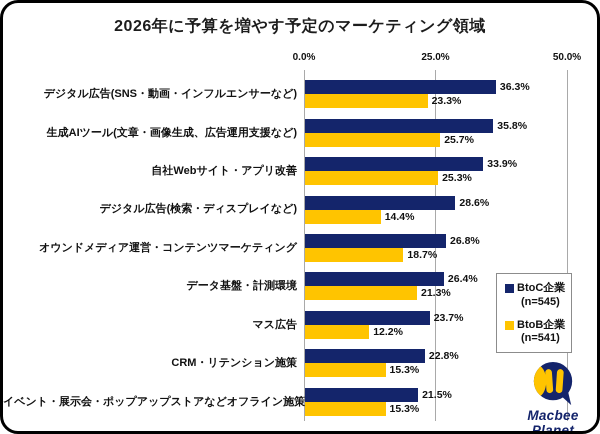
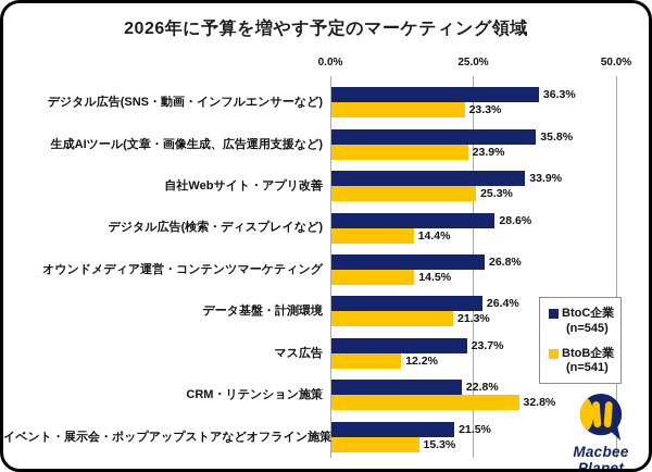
BtoB企業/生成AIツール(文章・画像生成、広告運用支援など): 25.7% -> 23.9%
BtoB企業/オウンドメディア運営・コンテンツマーケティング: 18.7% -> 14.5%
BtoB企業/CRM・リテンション施策: 15.3% -> 32.8%
